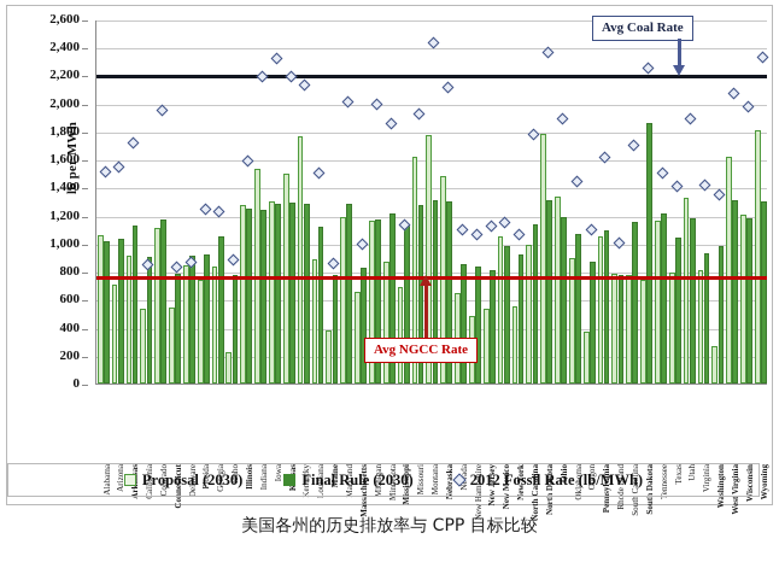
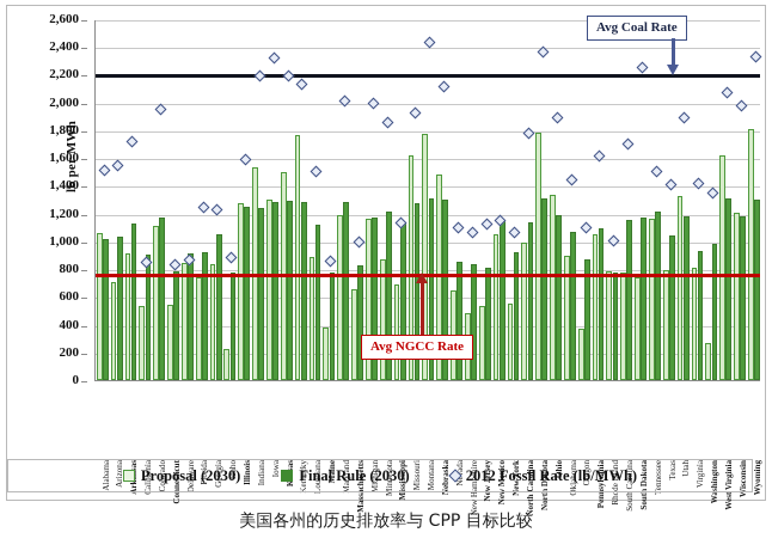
Final Rule (2030)/New Mexico: 980 -> 1150
Final Rule (2030)/South Dakota: 1860 -> 1170
